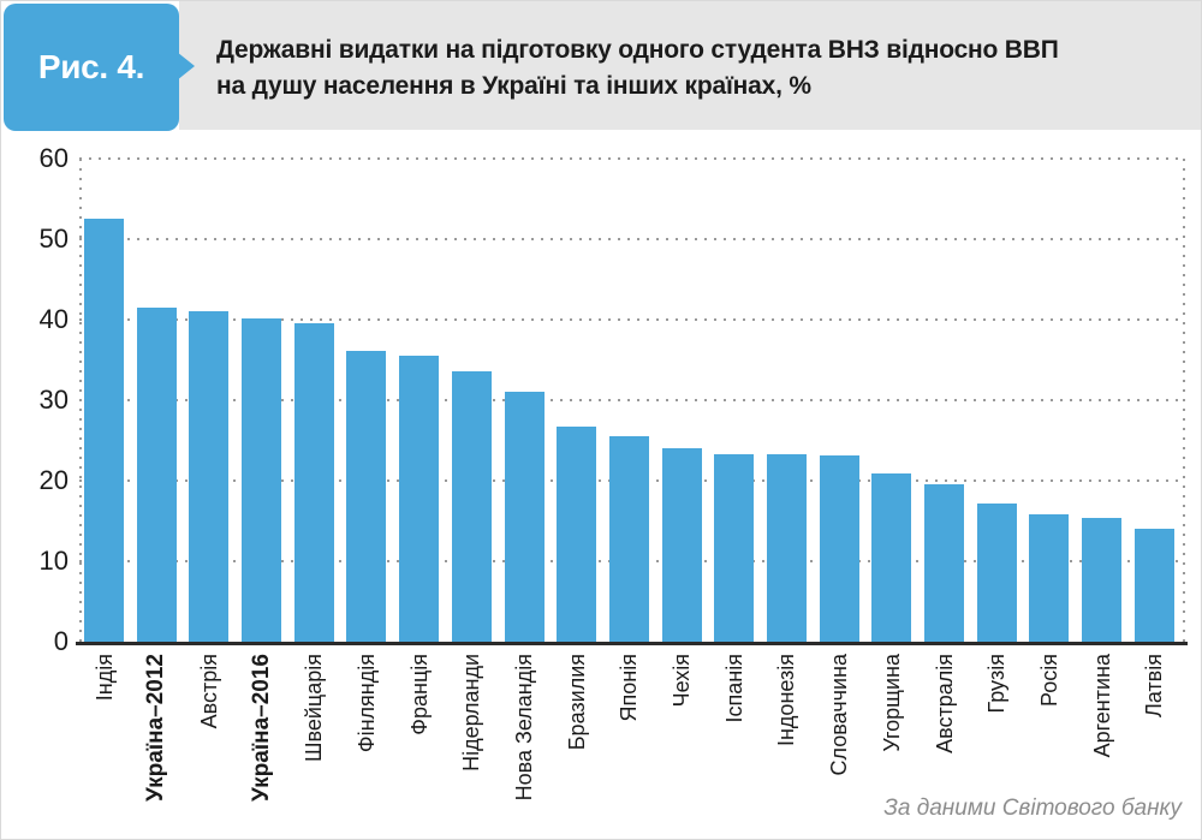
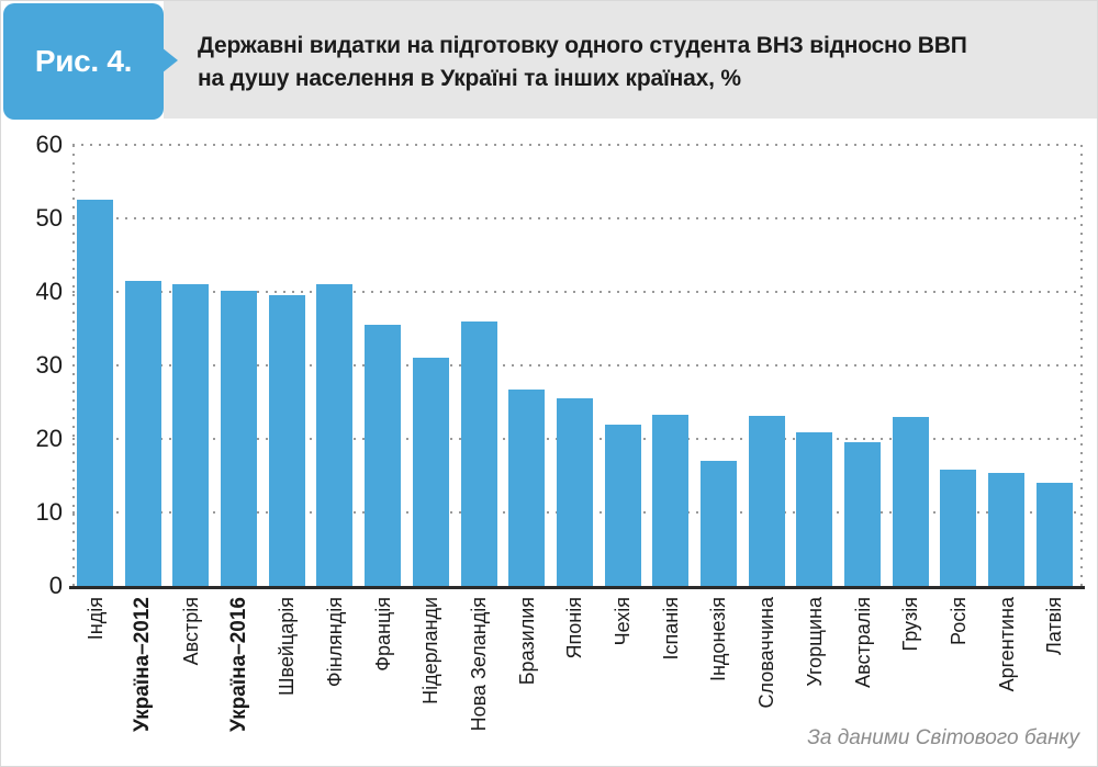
Фінляндія: 36 -> 41
Нідерланди: 34 -> 31
Нова Зеландія: 31 -> 36
Чехія: 24 -> 22
Індонезія: 23 -> 17
Грузія: 17 -> 23
